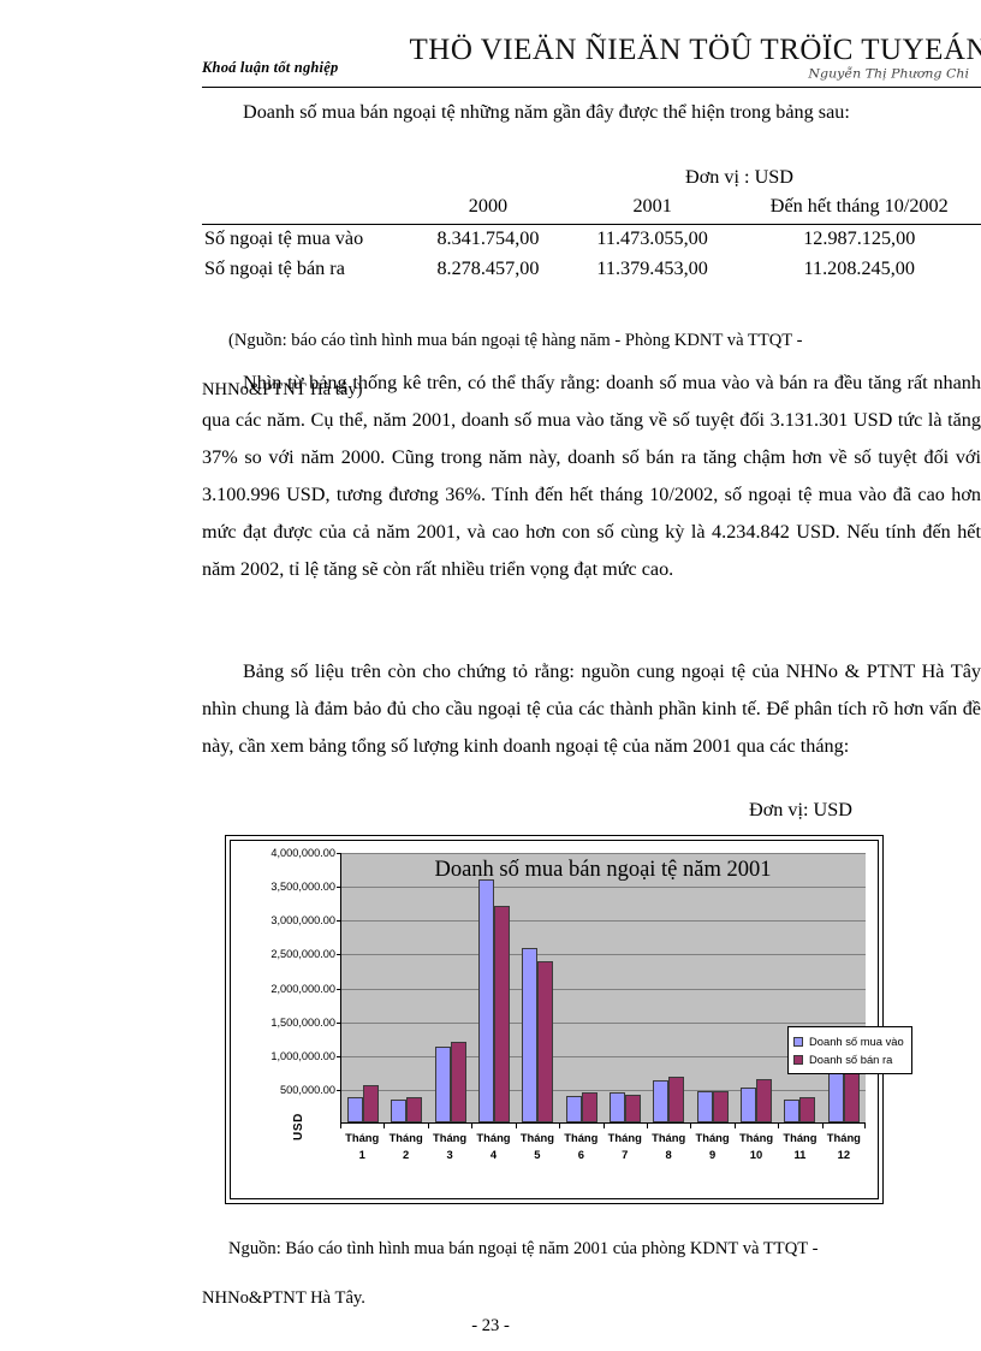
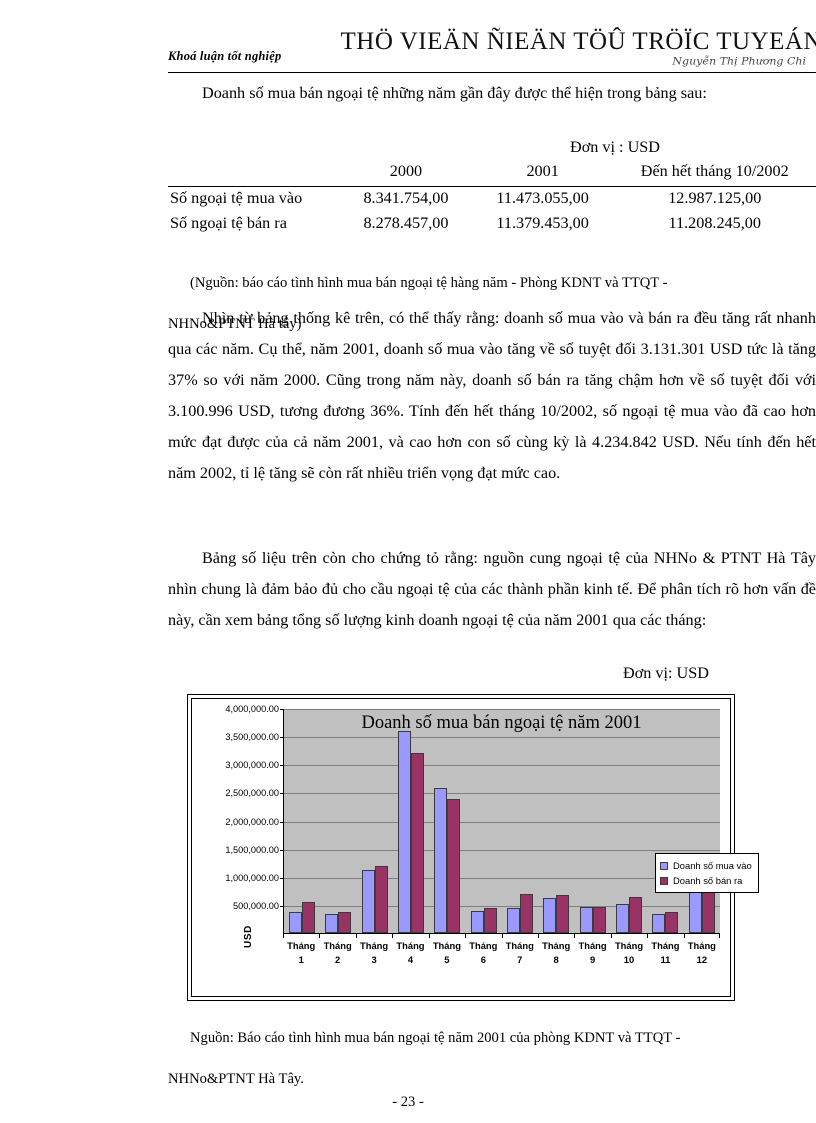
Doanh số bán ra/Tháng 7: 400000 -> 700000
